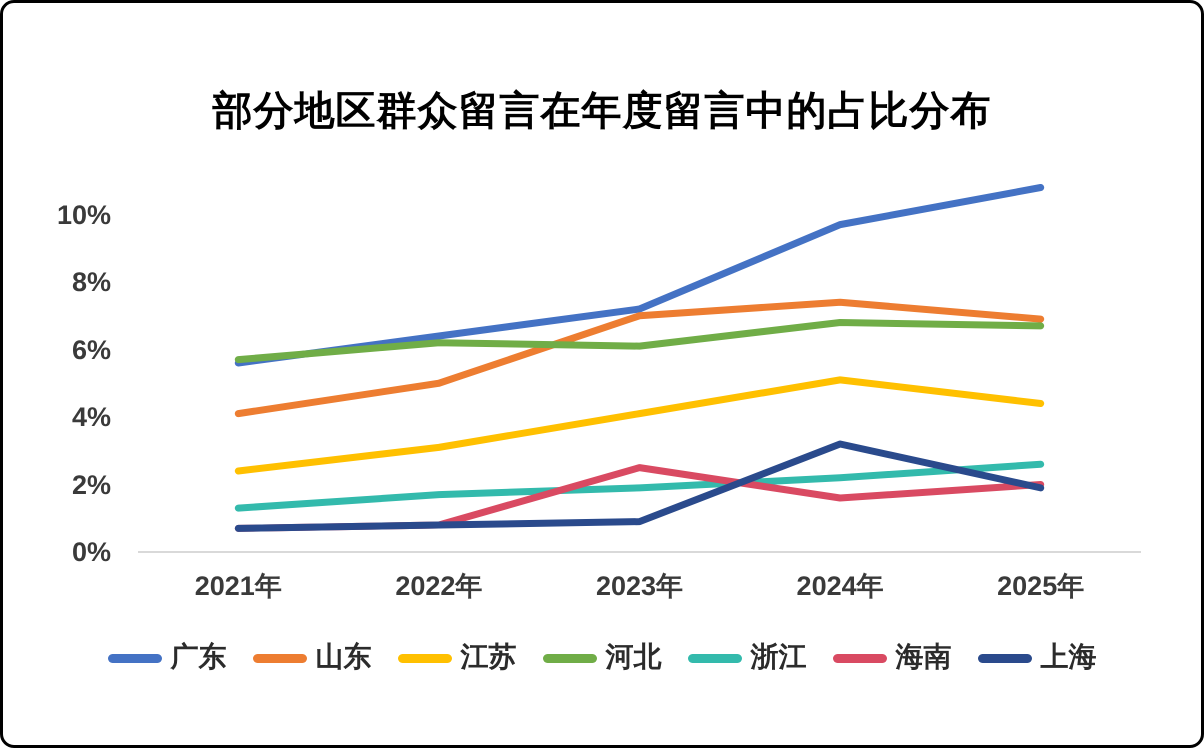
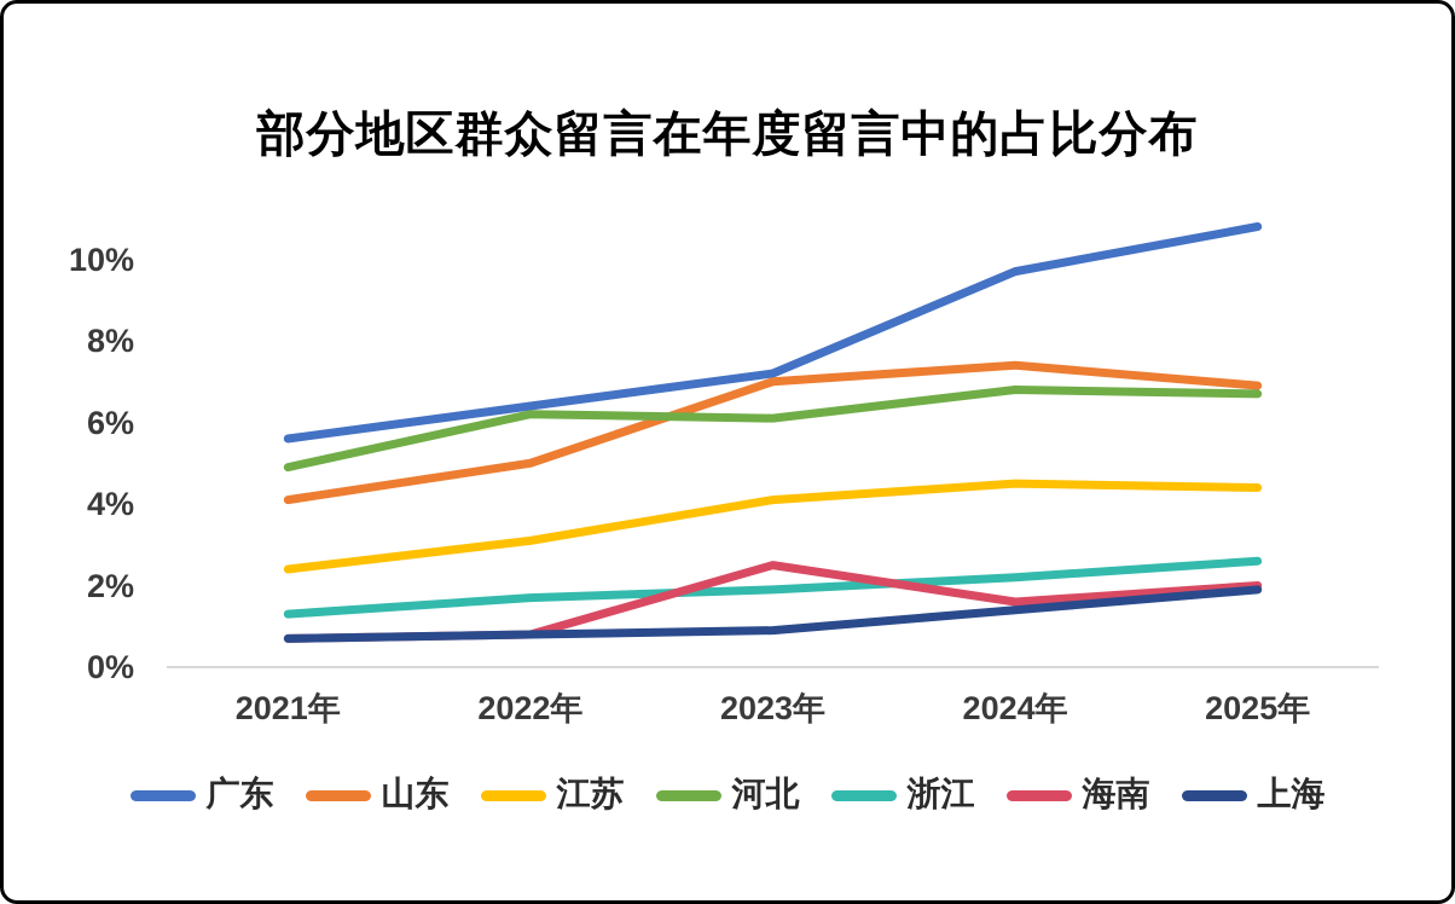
河北/2021年: 5.7% -> 4.9%
江苏/2024年: 5.1% -> 4.5%
上海/2024年: 3.2% -> 1.4%
